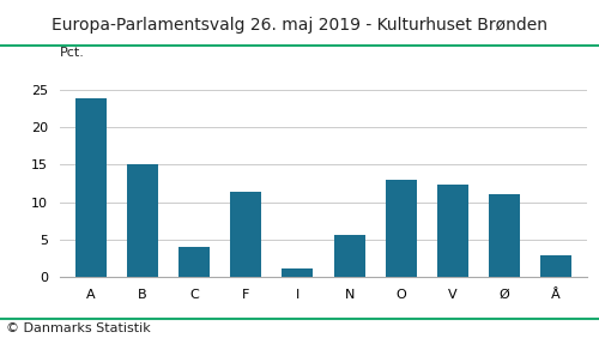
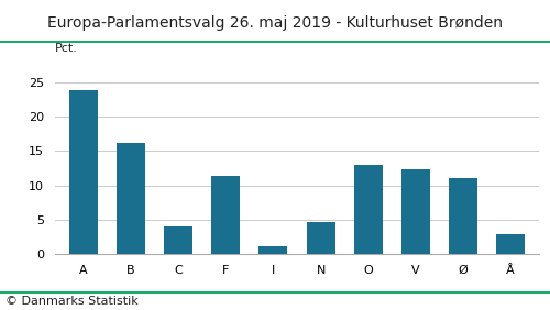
B: 15.0 -> 16.1
N: 5.6 -> 4.7
